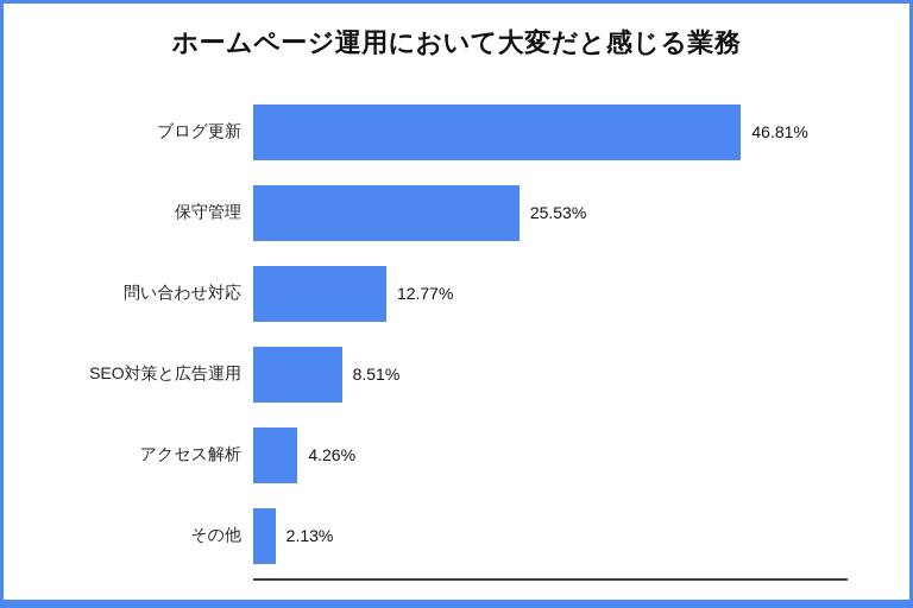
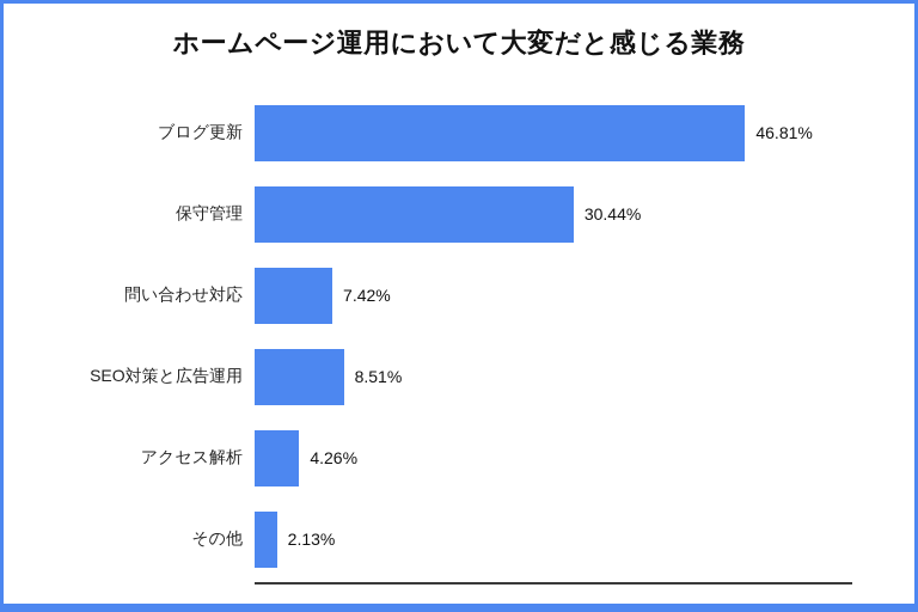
保守管理: 25.53% -> 30.44%
問い合わせ対応: 12.77% -> 7.42%
